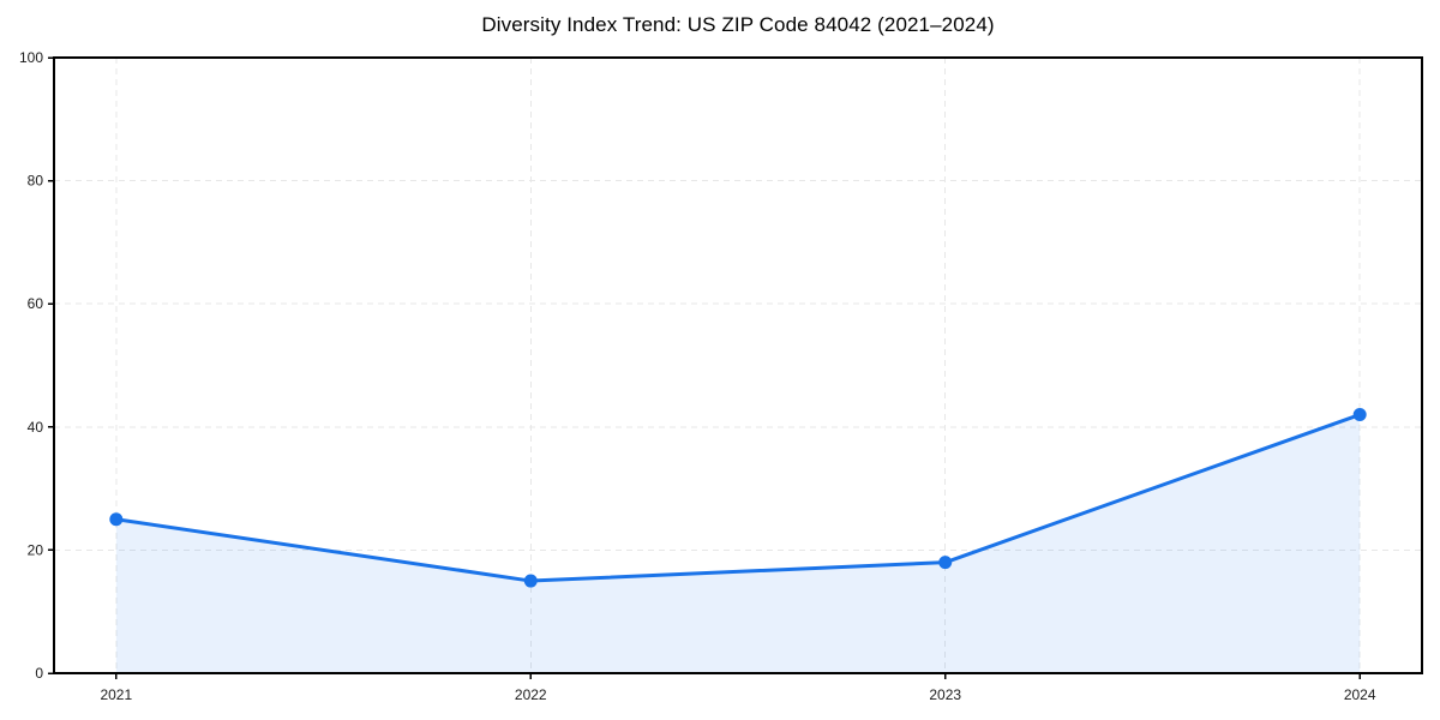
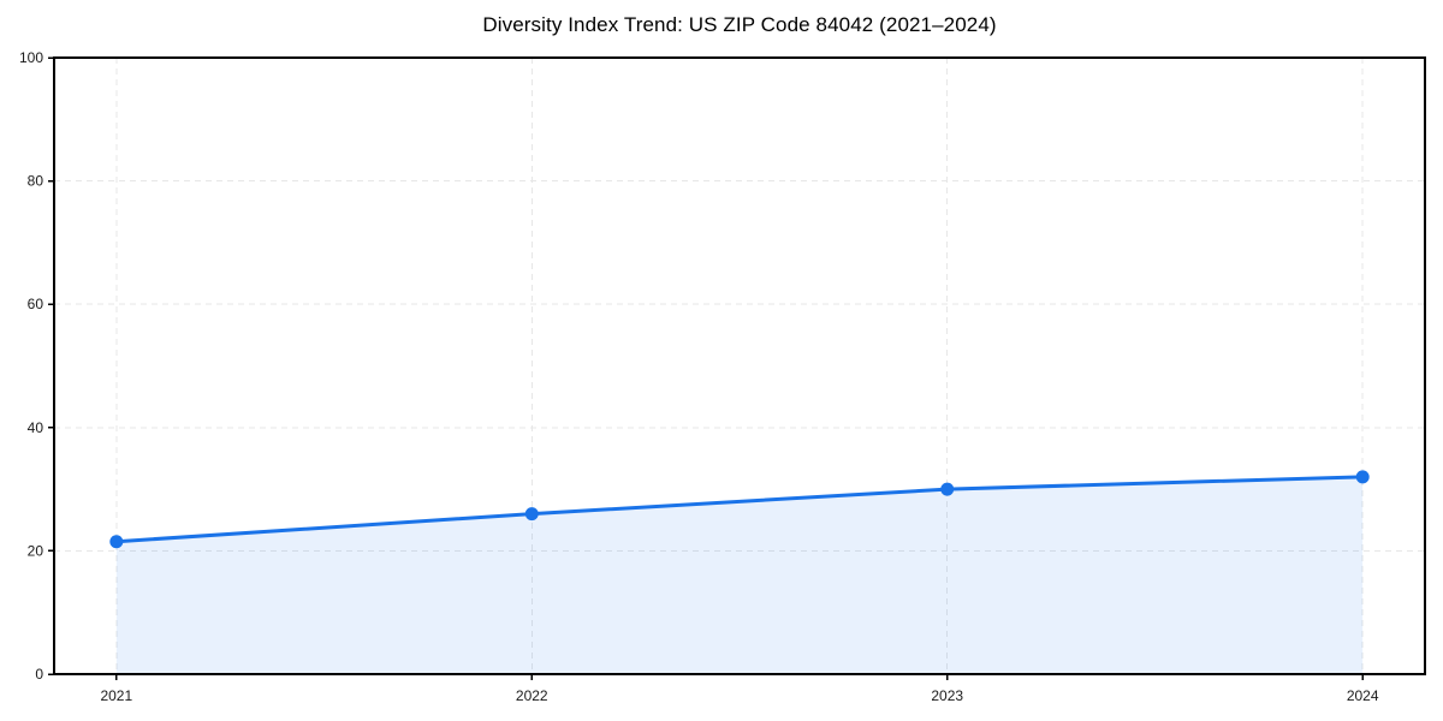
2021: 25 -> 22
2022: 15 -> 26
2023: 18 -> 30
2024: 42 -> 32
